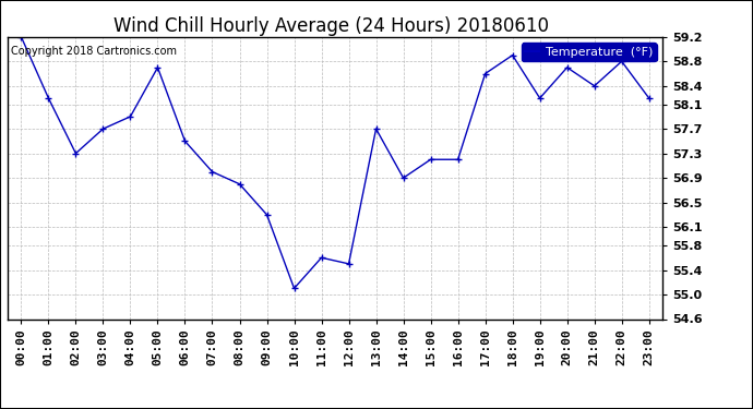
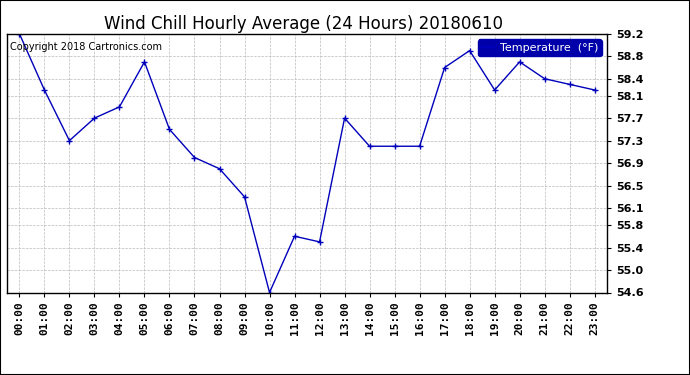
10:00: 55.1 -> 54.6
14:00: 56.9 -> 57.2
22:00: 58.8 -> 58.3
